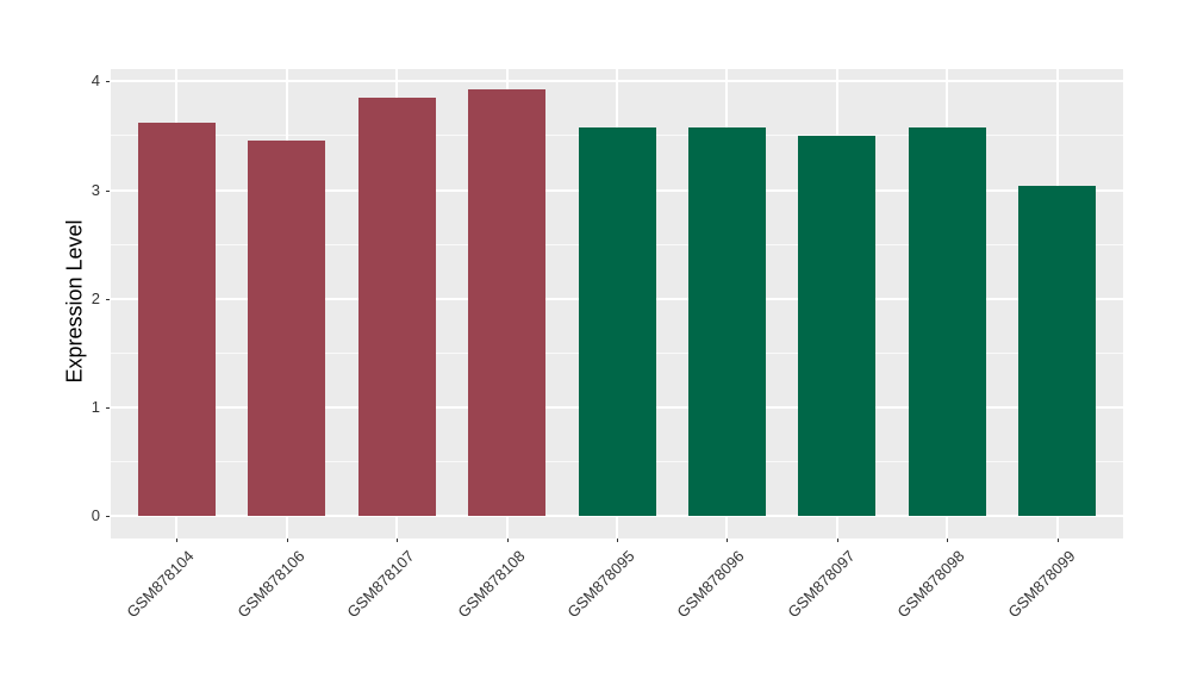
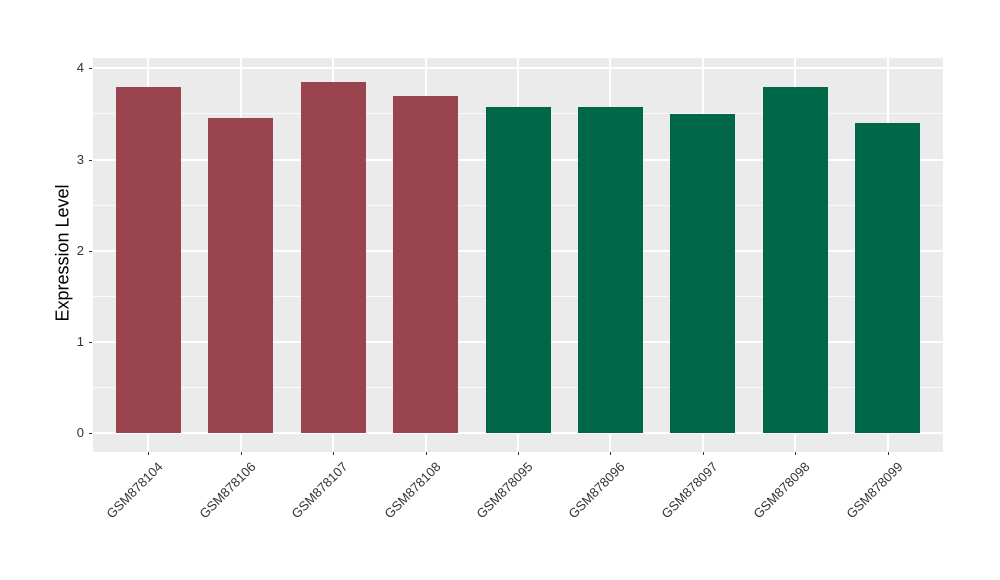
GSM878104: 3.6 -> 3.8
GSM878108: 3.9 -> 3.7
GSM878098: 3.6 -> 3.8
GSM878099: 3.0 -> 3.4
